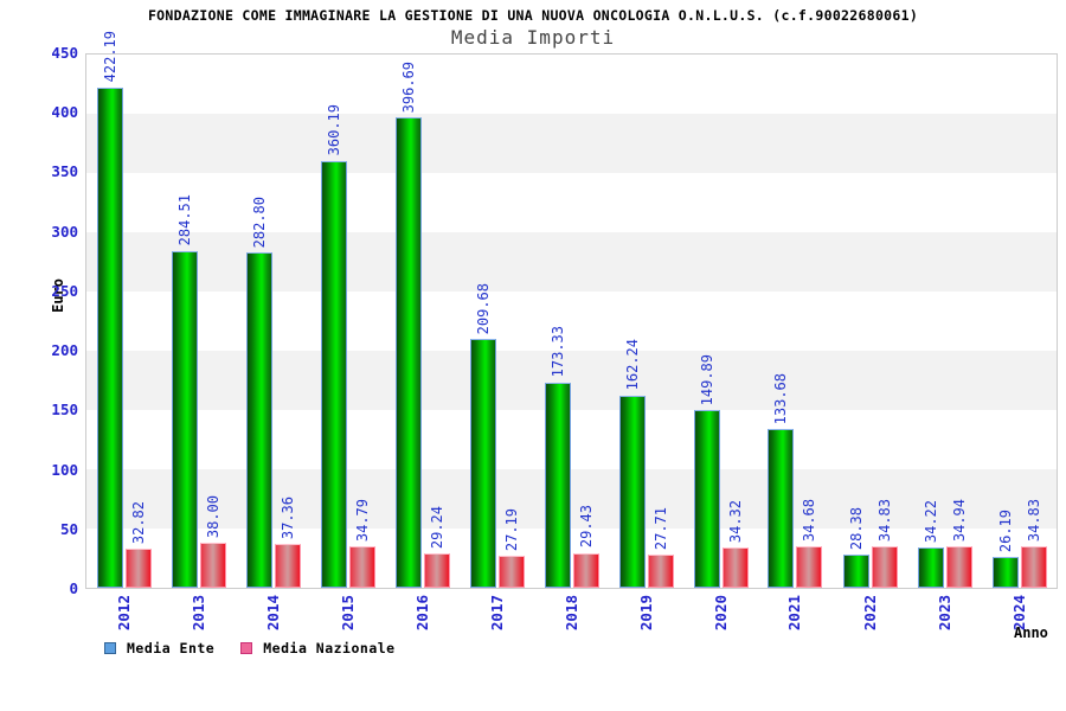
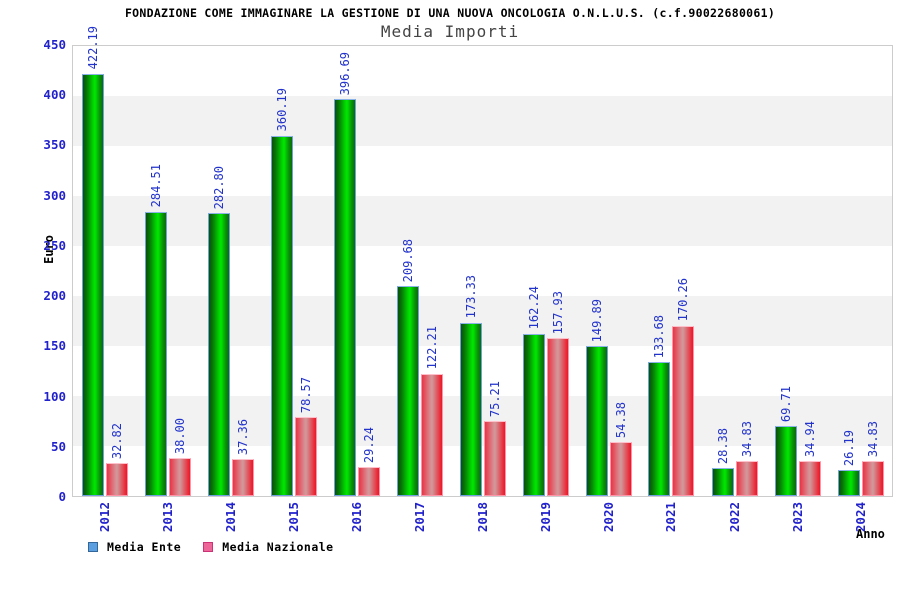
Media Nazionale/2015: 34.79 -> 78.57
Media Nazionale/2017: 27.19 -> 122.21
Media Nazionale/2018: 29.43 -> 75.21
Media Nazionale/2019: 27.71 -> 157.93
Media Nazionale/2020: 34.32 -> 54.38
Media Nazionale/2021: 34.68 -> 170.26
Media Ente/2023: 34.22 -> 69.71
